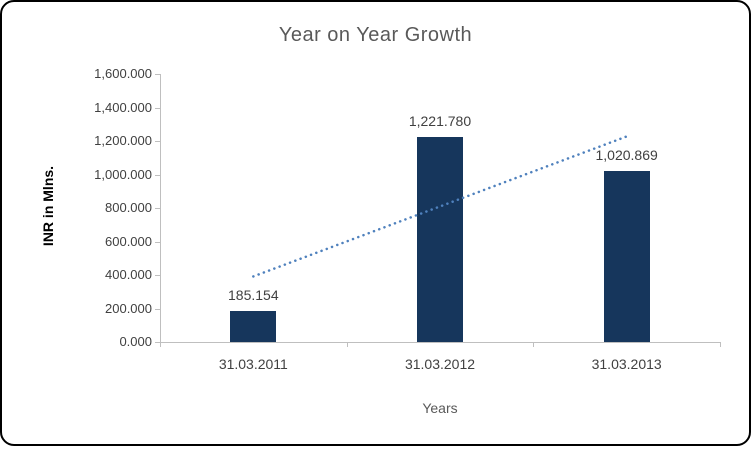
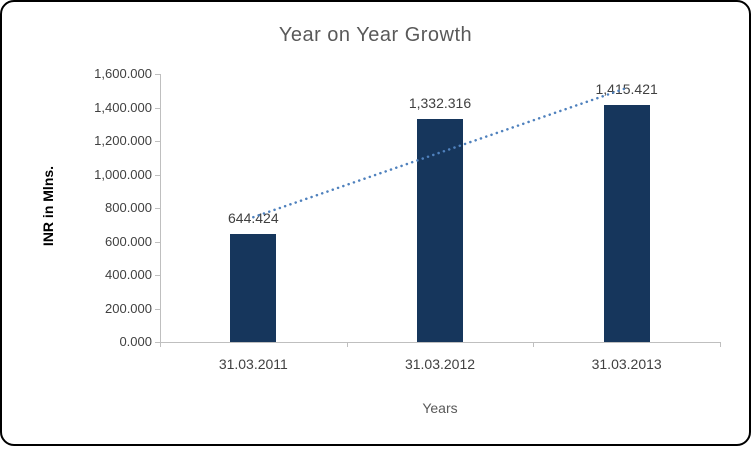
31.03.2011: 185.154 -> 644.424
31.03.2012: 1,221.780 -> 1,332.316
31.03.2013: 1,020.869 -> 1,415.421
